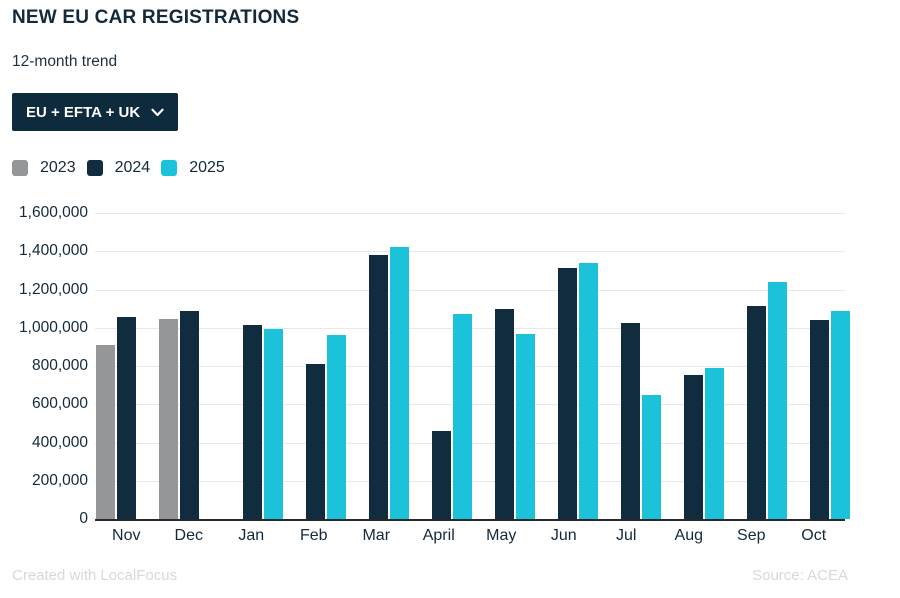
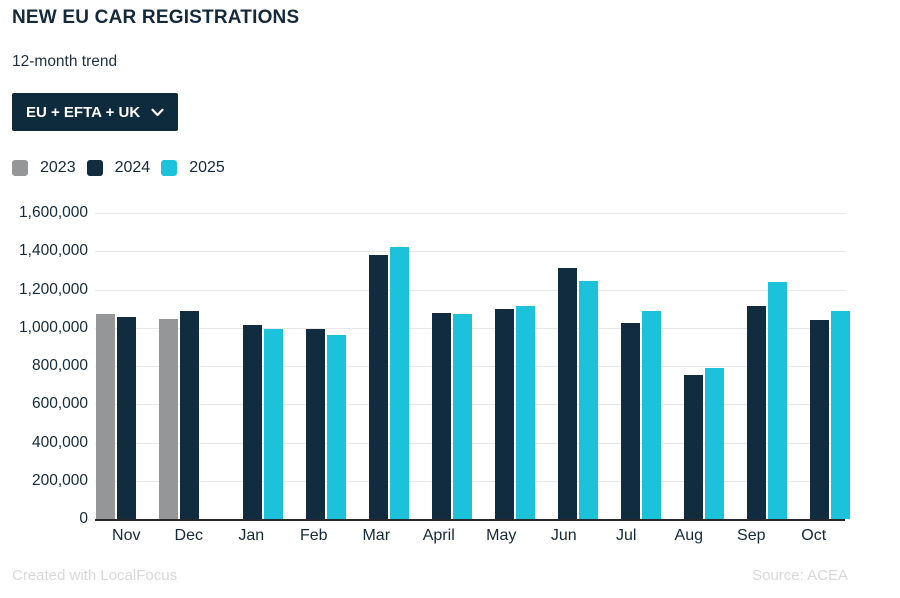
2023/Nov: 910000 -> 1070000
2024/Feb: 810000 -> 1000000
2024/April: 460000 -> 1080000
2025/May: 970000 -> 1120000
2025/Jun: 1340000 -> 1240000
2025/Jul: 650000 -> 1090000
